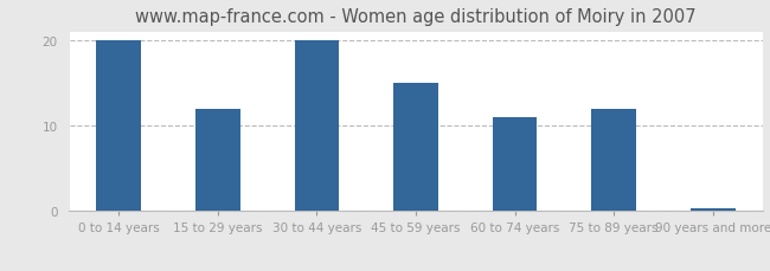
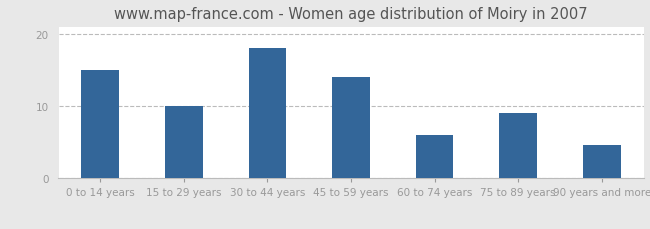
0 to 14 years: 20.0 -> 15.0
15 to 29 years: 12.0 -> 10.0
30 to 44 years: 20.0 -> 18.0
45 to 59 years: 15.0 -> 14.0
60 to 74 years: 11.0 -> 6.0
75 to 89 years: 12.0 -> 9.0
90 years and more: 0.3 -> 4.6
